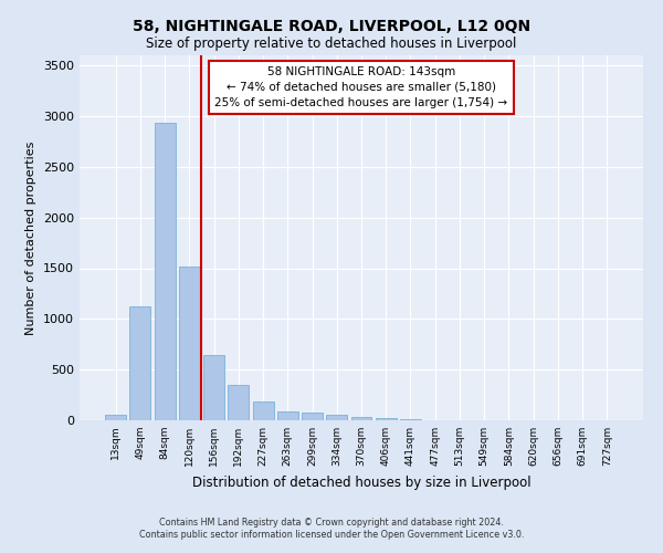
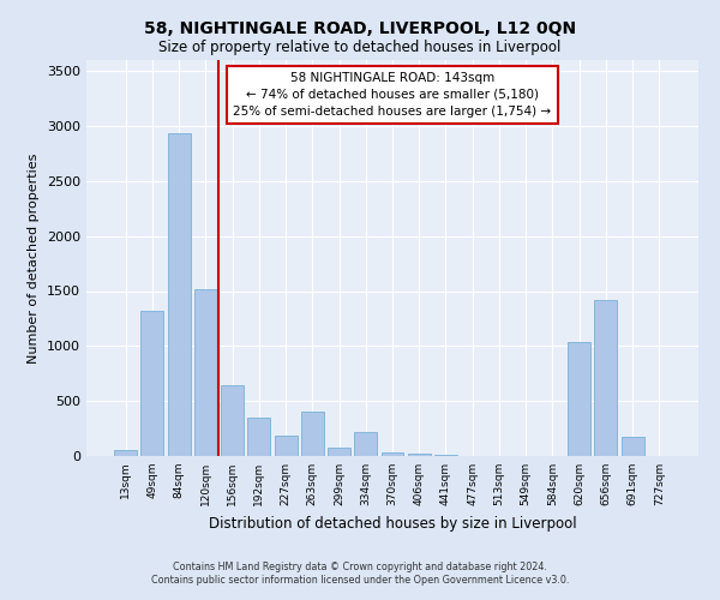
49sqm: 1120 -> 1320
263sqm: 90 -> 400
334sqm: 50 -> 220
620sqm: 0 -> 1040
656sqm: 0 -> 1420
691sqm: 0 -> 180
